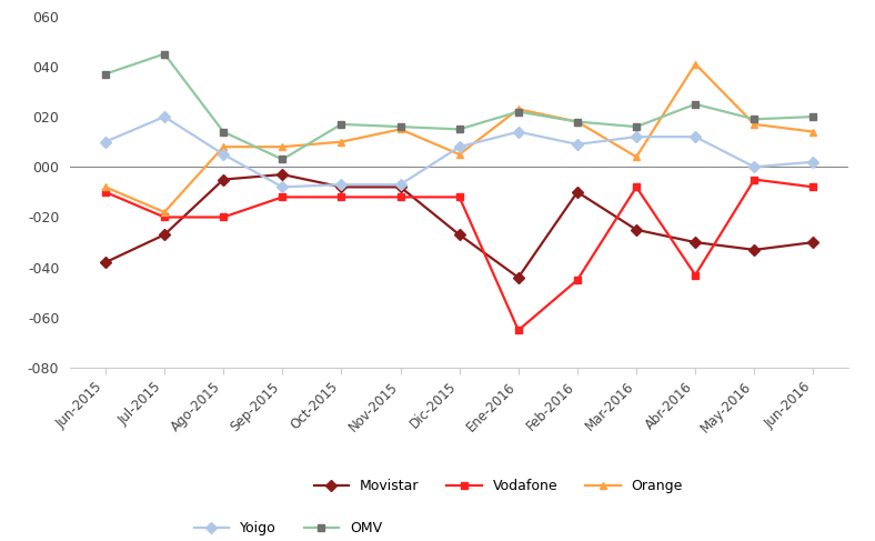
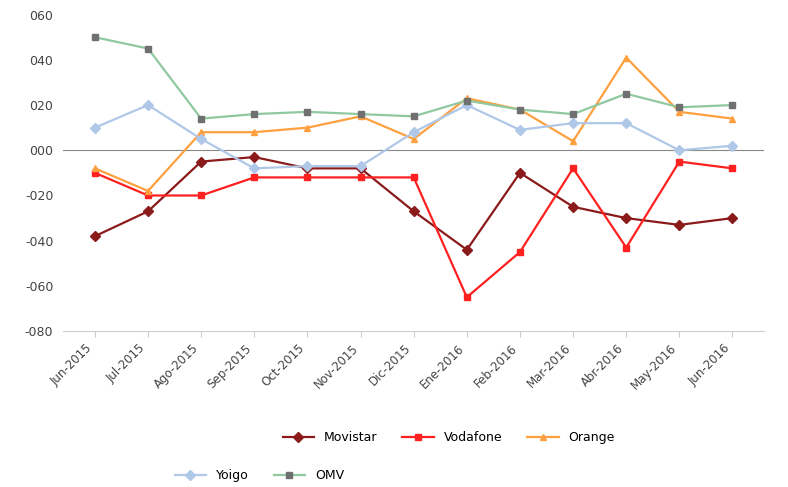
OMV/Jun-2015: 37 -> 50
OMV/Sep-2015: 3 -> 16
Yoigo/Ene-2016: 14 -> 20
